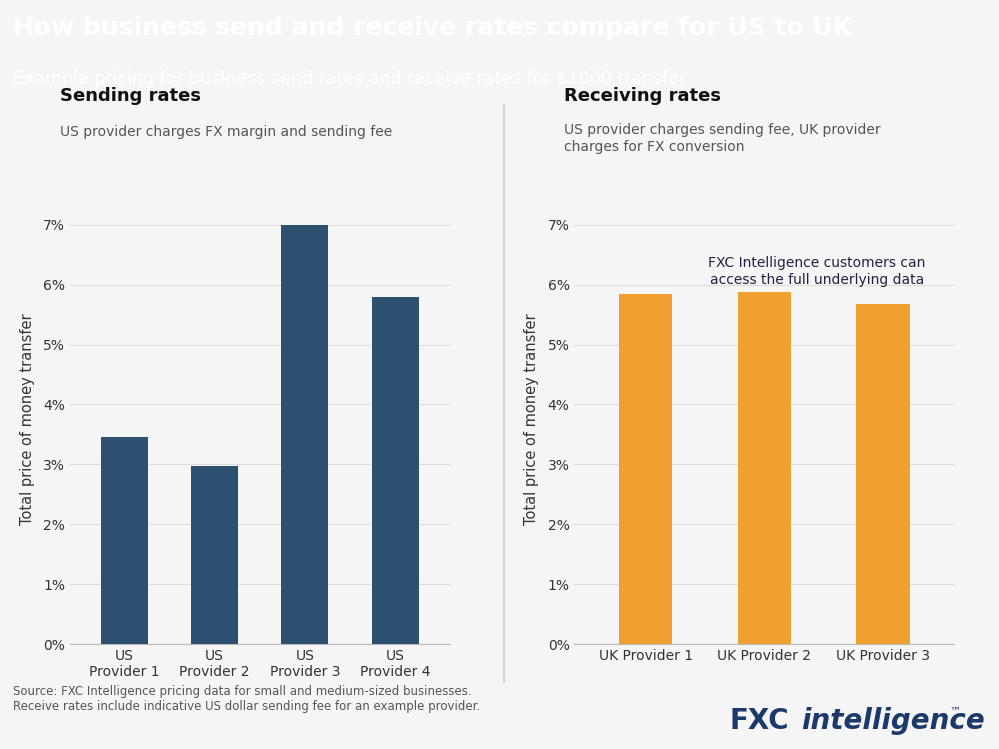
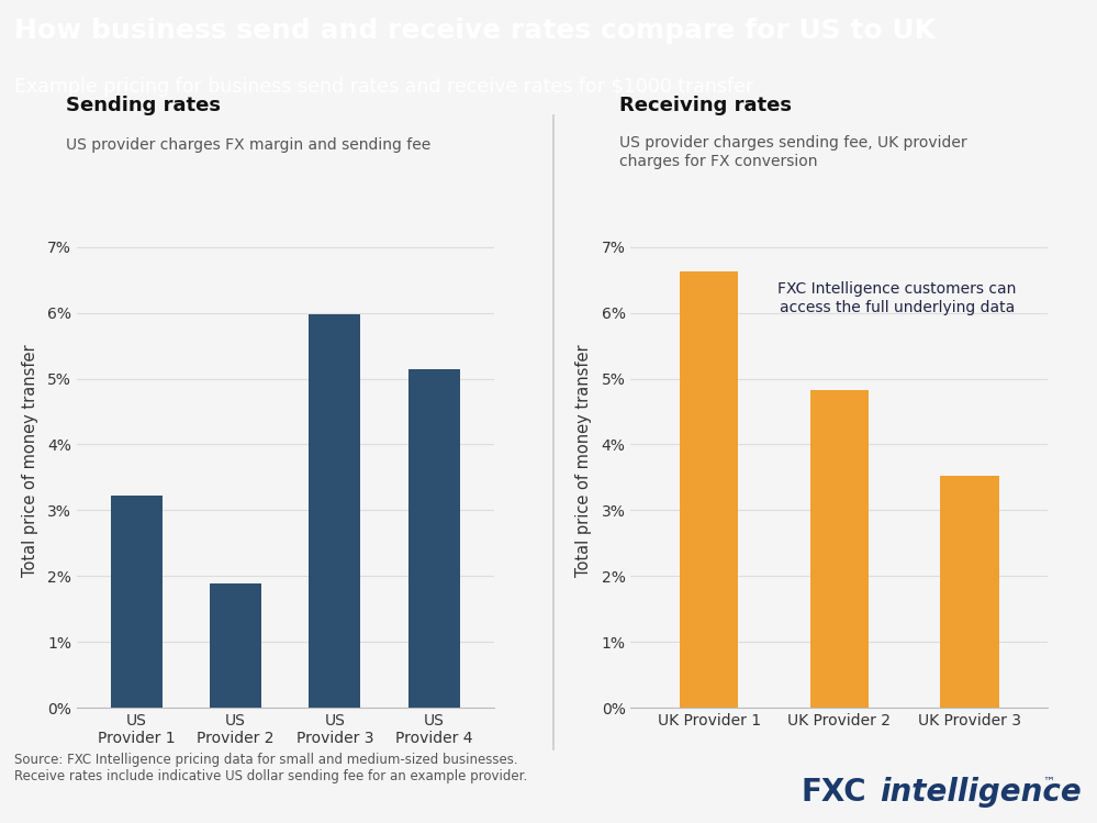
US Provider 1: 3.45% -> 3.22%
US Provider 2: 2.98% -> 1.88%
US Provider 3: 7.00% -> 5.98%
US Provider 4: 5.80% -> 5.14%
UK Provider 1: 5.85% -> 6.62%
UK Provider 2: 5.87% -> 4.82%
UK Provider 3: 5.68% -> 3.52%
